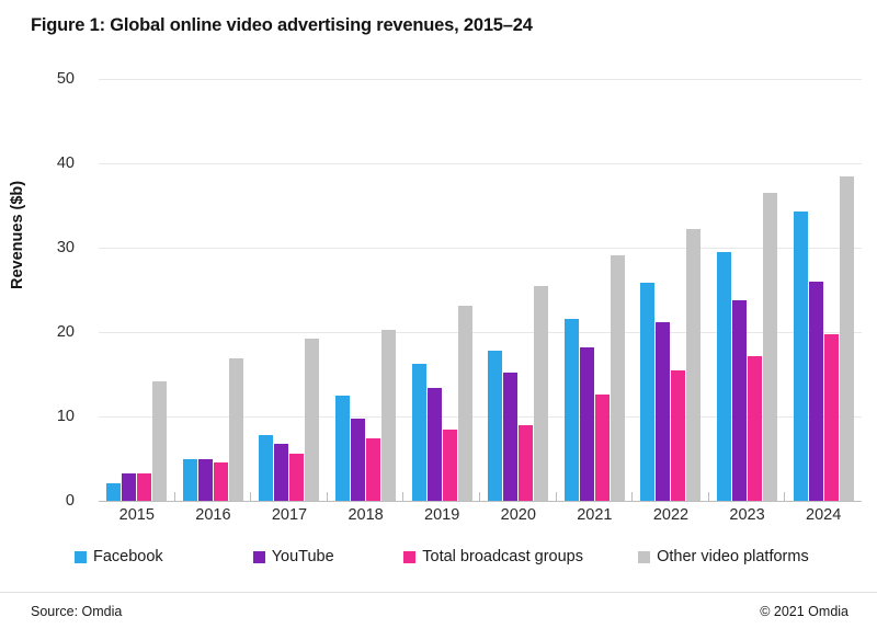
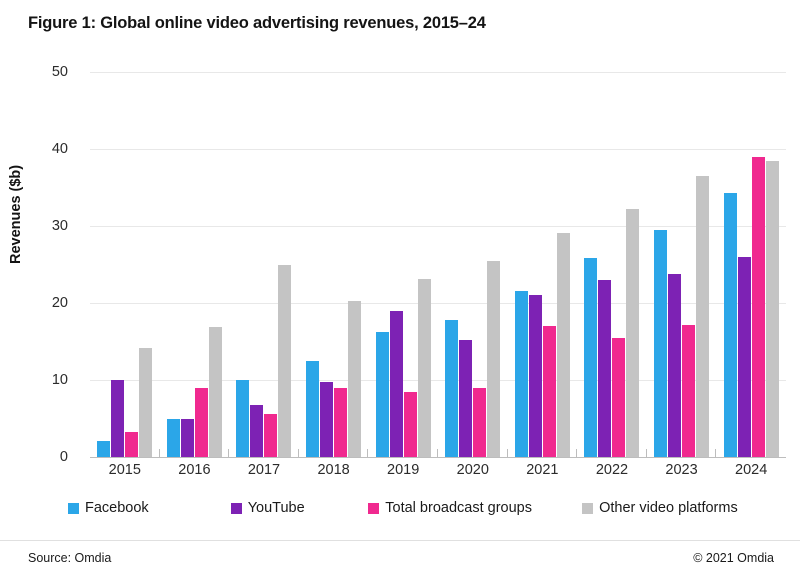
YouTube/2015: 3 -> 10
Total broadcast groups/2016: 5 -> 9
Facebook/2017: 8 -> 10
Other video platforms/2017: 19 -> 25
Total broadcast groups/2018: 7 -> 9
YouTube/2019: 13 -> 19
YouTube/2021: 18 -> 21
Total broadcast groups/2021: 13 -> 17
YouTube/2022: 21 -> 23
Total broadcast groups/2024: 20 -> 39
